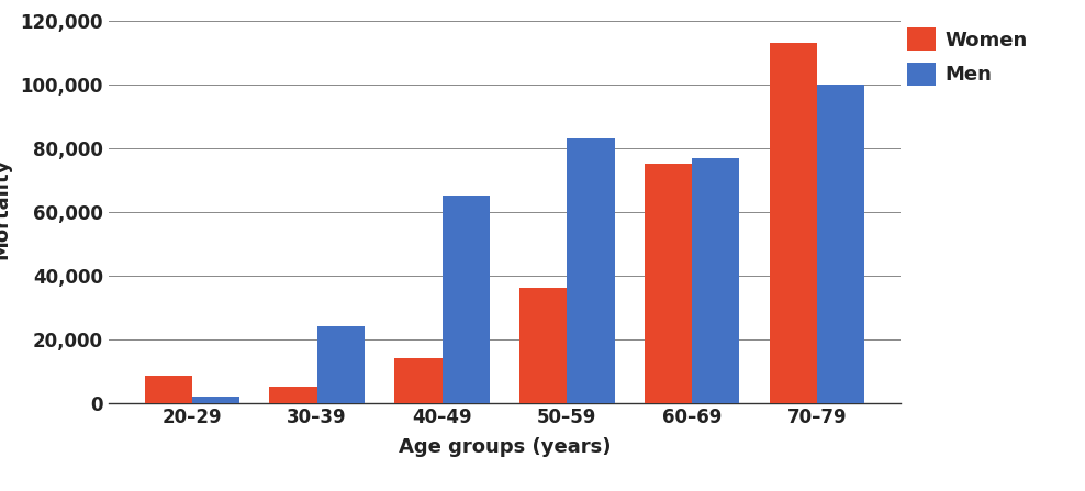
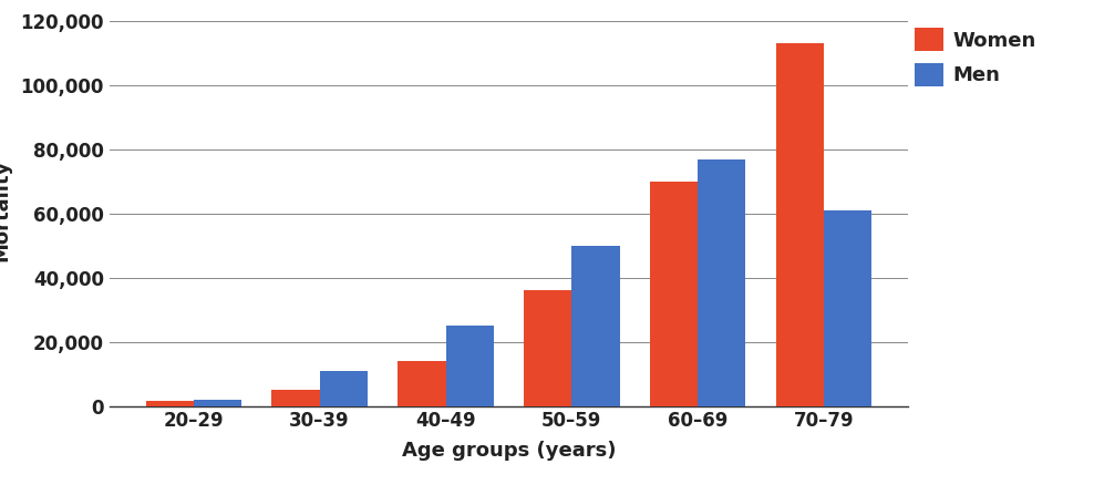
Women/20–29: 8,500 -> 1,500
Men/30–39: 24,000 -> 11,000
Men/40–49: 65,000 -> 25,000
Men/50–59: 83,000 -> 50,000
Women/60–69: 75,000 -> 70,000
Men/70–79: 100,000 -> 61,000
